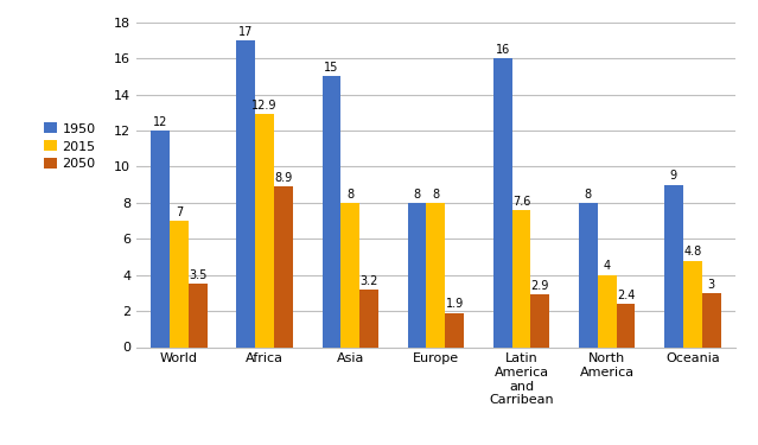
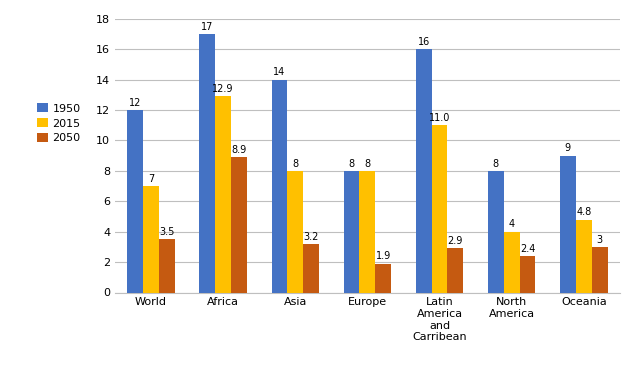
1950/Asia: 15 -> 14
2015/Latin America and Carribean: 7.6 -> 11.0
